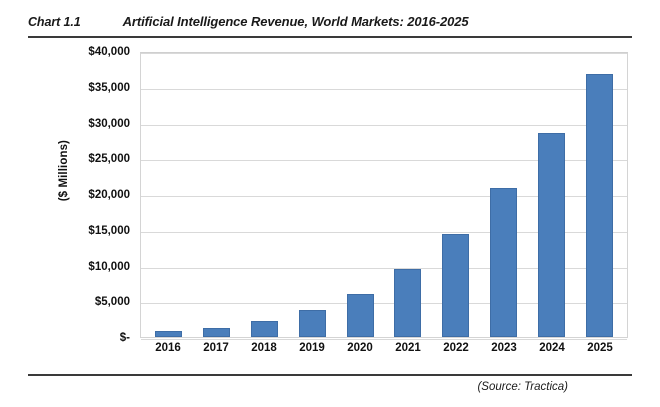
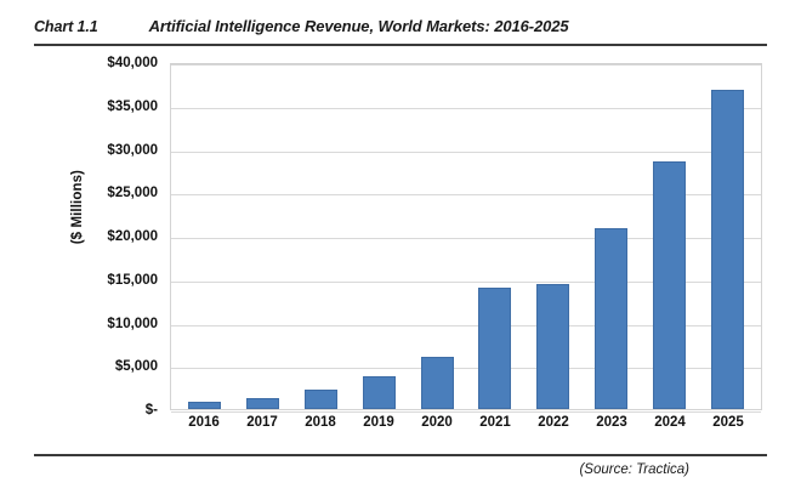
2021: $10000 -> $14000
